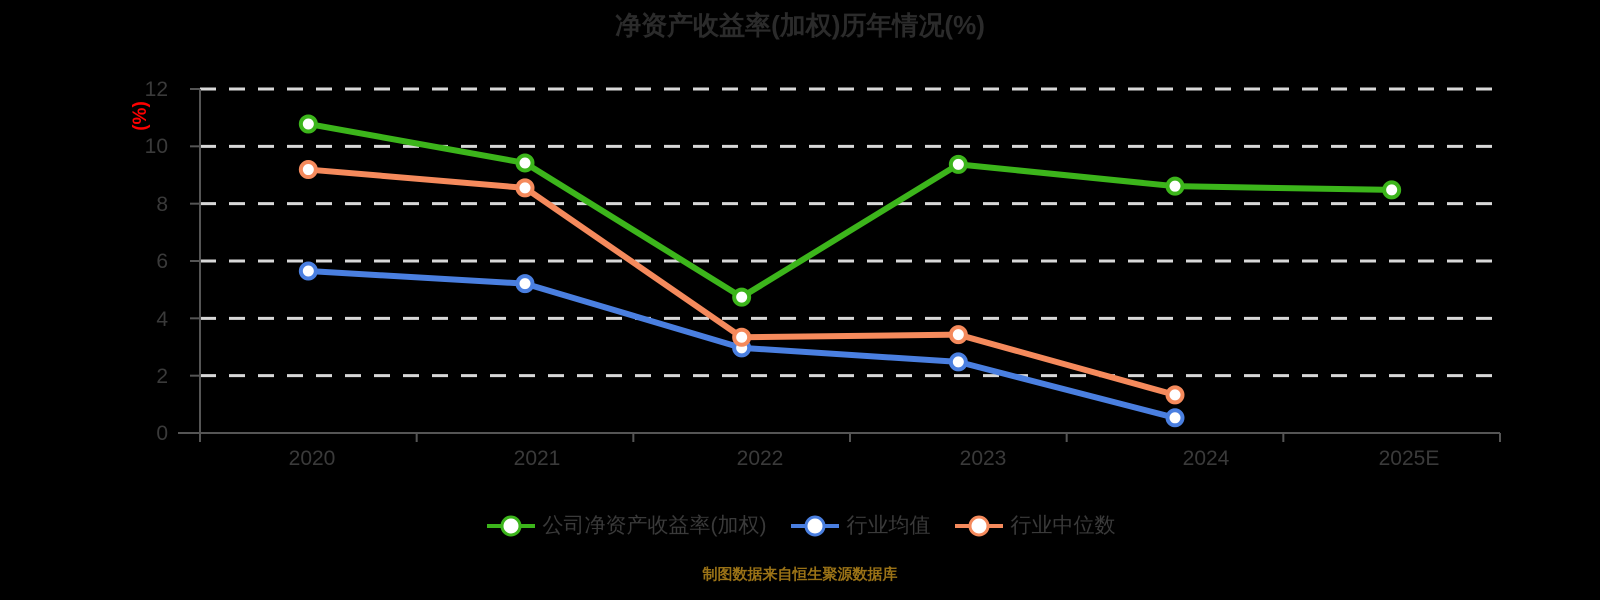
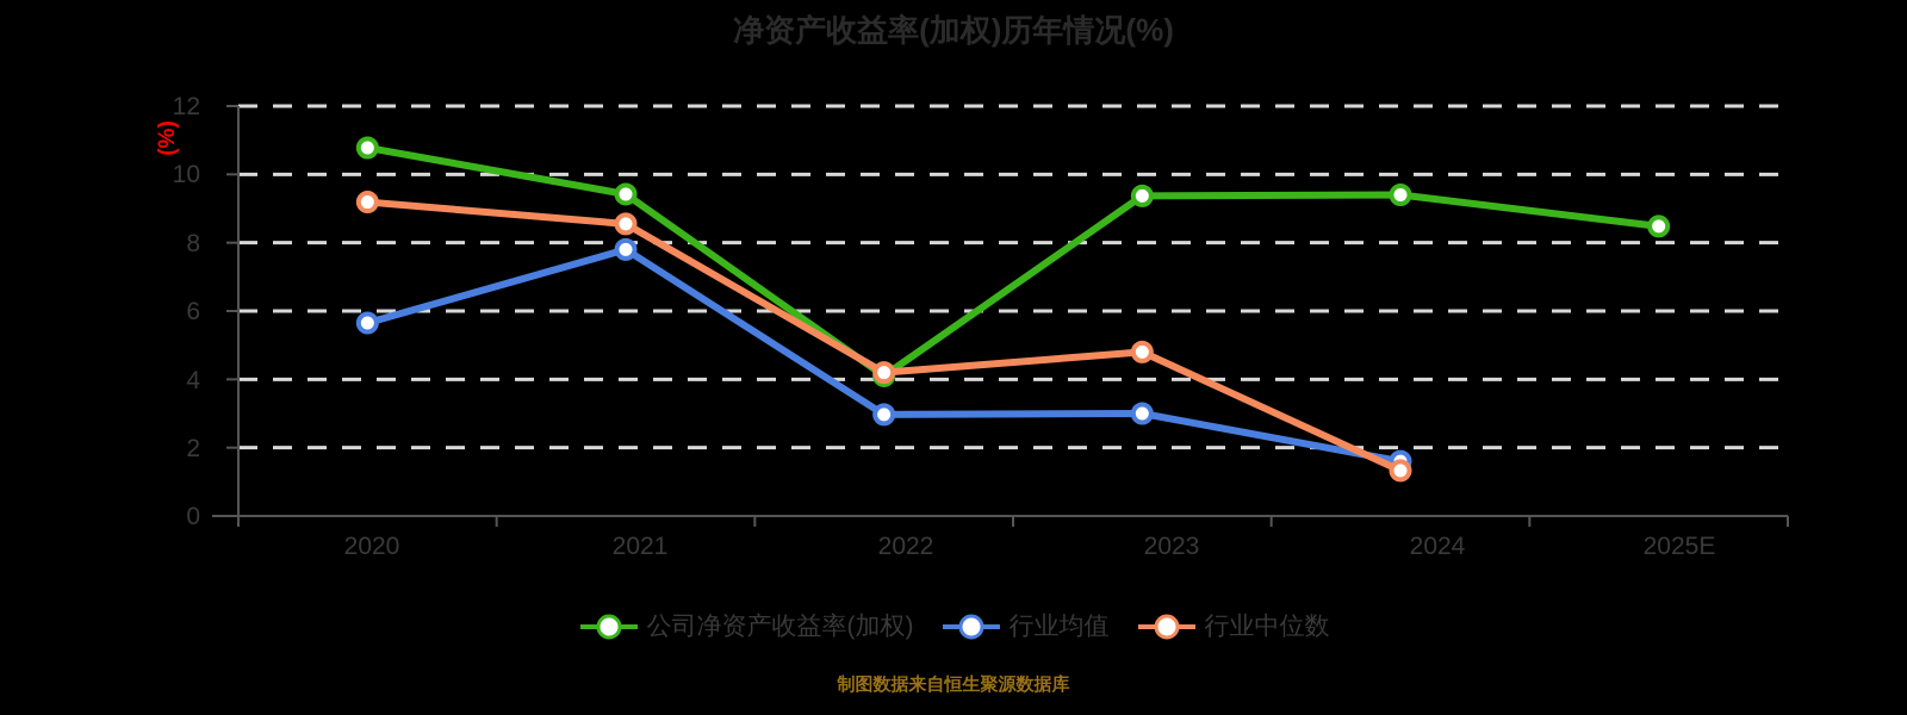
行业均值/2021: 5.2 -> 7.8
公司净资产收益率(加权)/2022: 4.7 -> 4.1
行业中位数/2022: 3.3 -> 4.2
行业均值/2023: 2.5 -> 3.0
行业中位数/2023: 3.4 -> 4.8
公司净资产收益率(加权)/2024: 8.6 -> 9.4
行业均值/2024: 0.5 -> 1.6
